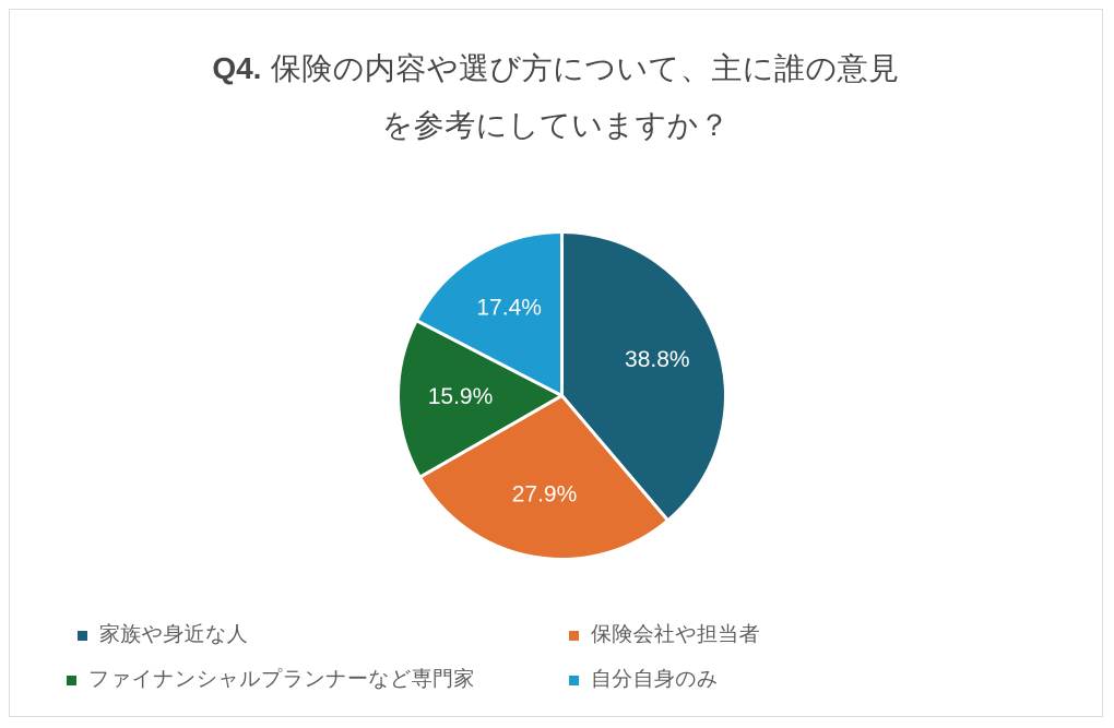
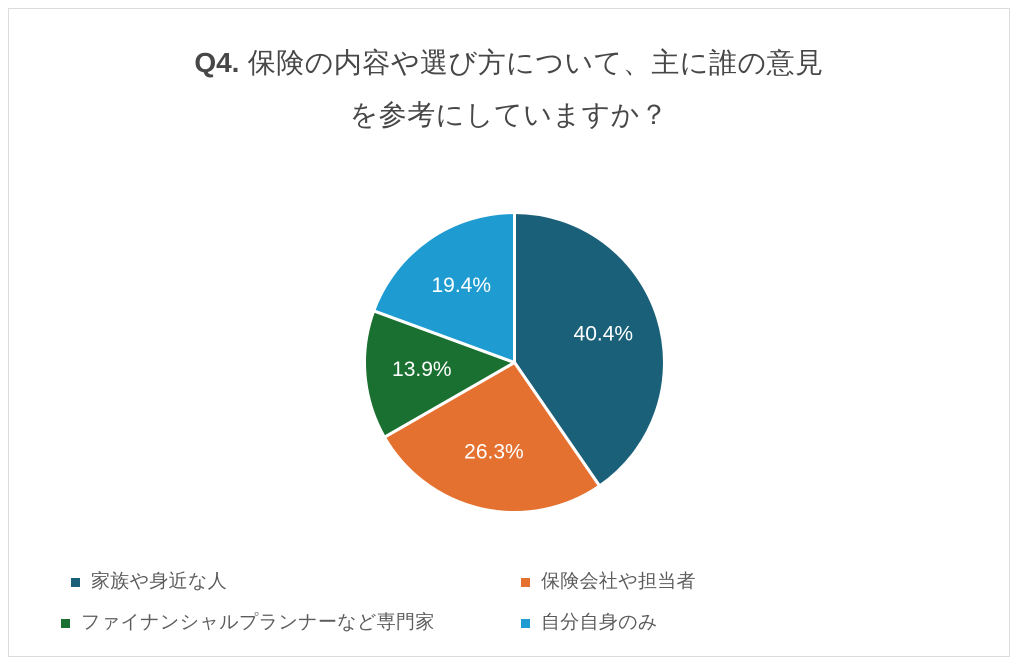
家族や身近な人: 38.8% -> 40.4%
保険会社や担当者: 27.9% -> 26.3%
ファイナンシャルプランナーなど専門家: 15.9% -> 13.9%
自分自身のみ: 17.4% -> 19.4%
